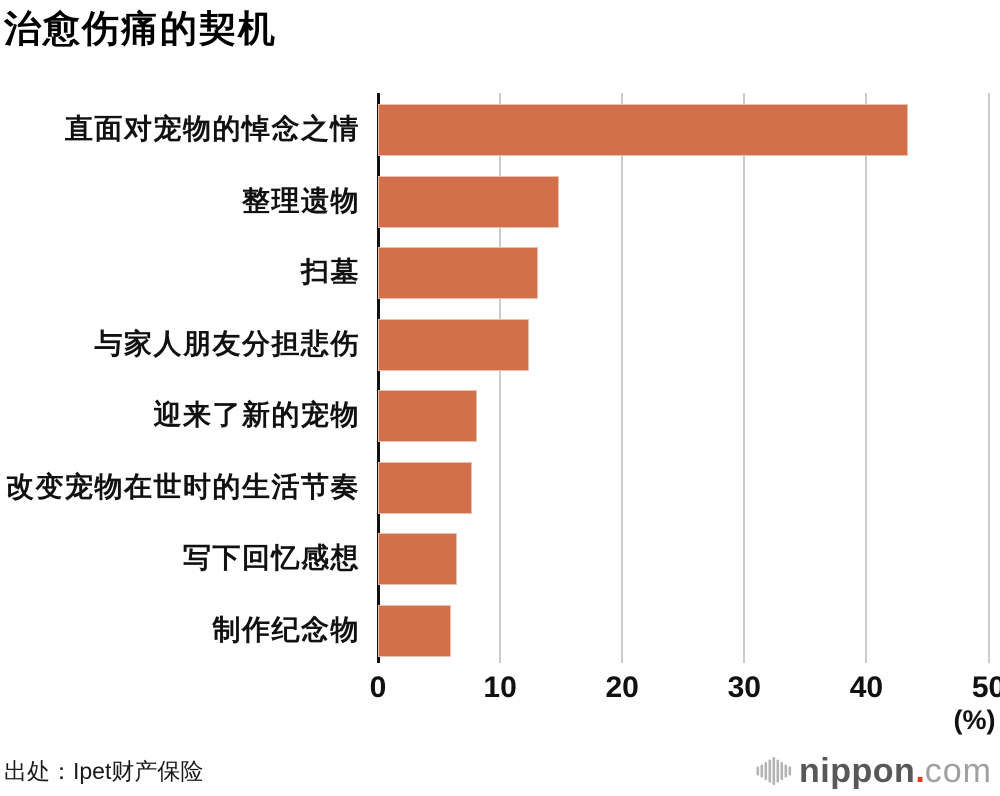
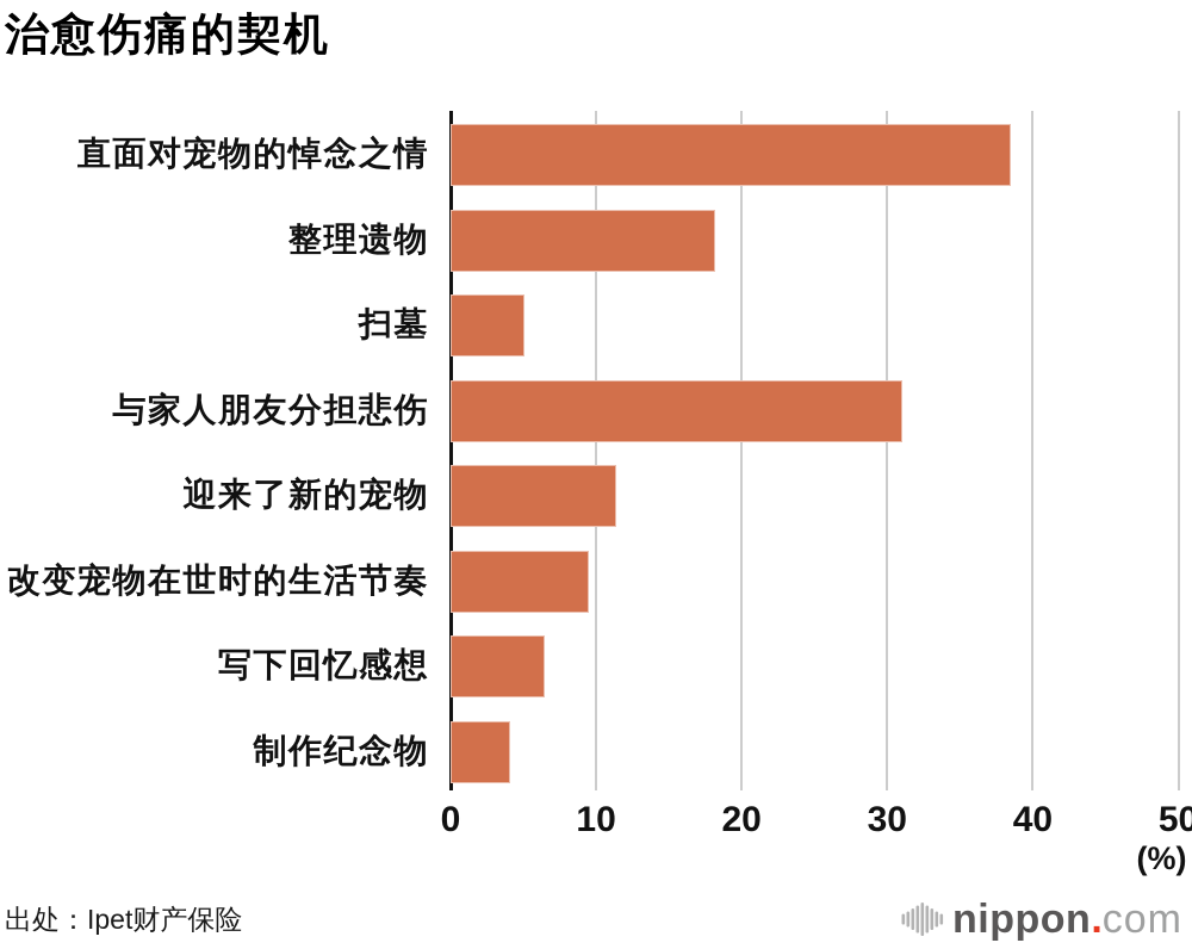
直面对宠物的悼念之情: 43.4 -> 38.5
整理遗物: 14.8 -> 18.2
扫墓: 13.1 -> 5.1
与家人朋友分担悲伤: 12.4 -> 31.0
迎来了新的宠物: 8.1 -> 11.4
改变宠物在世时的生活节奏: 7.7 -> 9.5
制作纪念物: 6.0 -> 4.1
